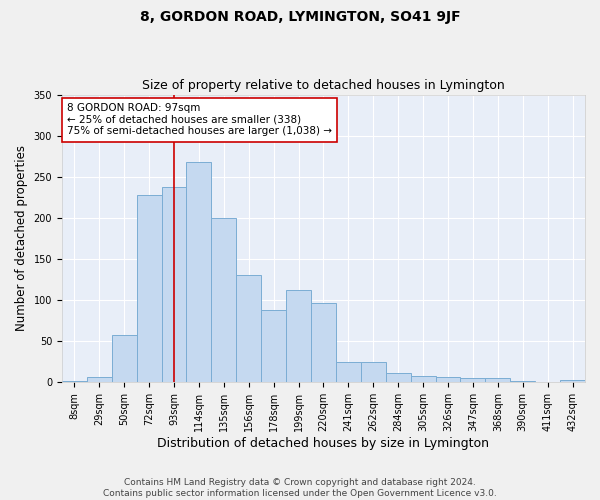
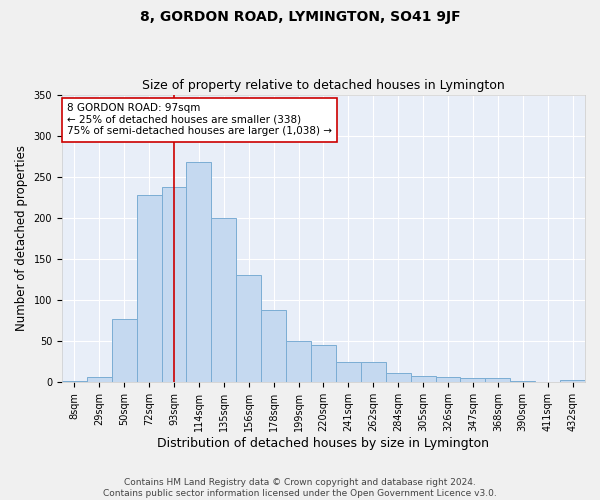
50sqm: 58 -> 77
199sqm: 112 -> 50
220sqm: 96 -> 45
